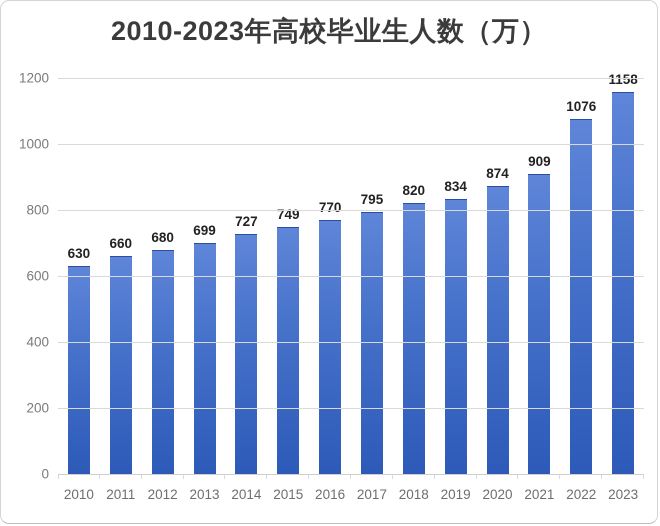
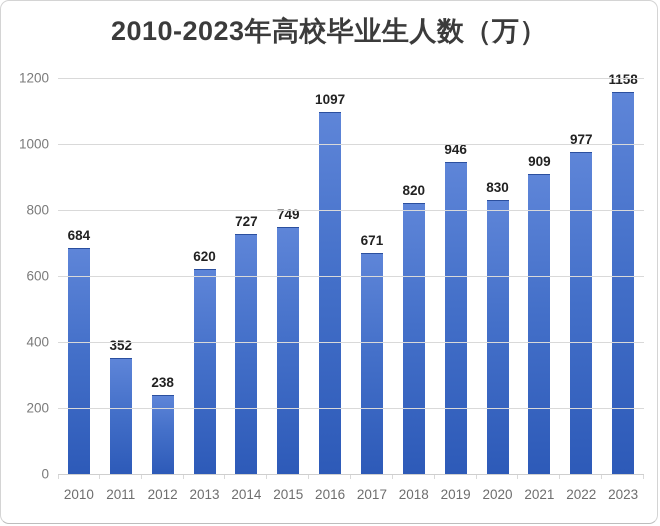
2010: 630 -> 684
2011: 660 -> 352
2012: 680 -> 238
2013: 699 -> 620
2016: 770 -> 1097
2017: 795 -> 671
2019: 834 -> 946
2020: 874 -> 830
2022: 1076 -> 977
